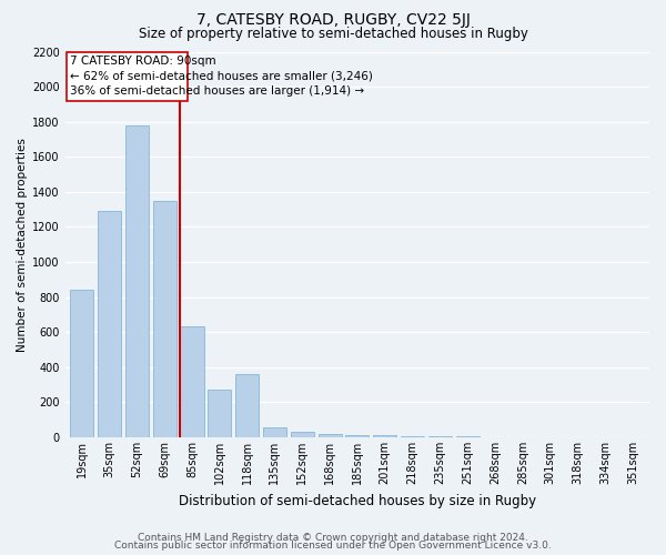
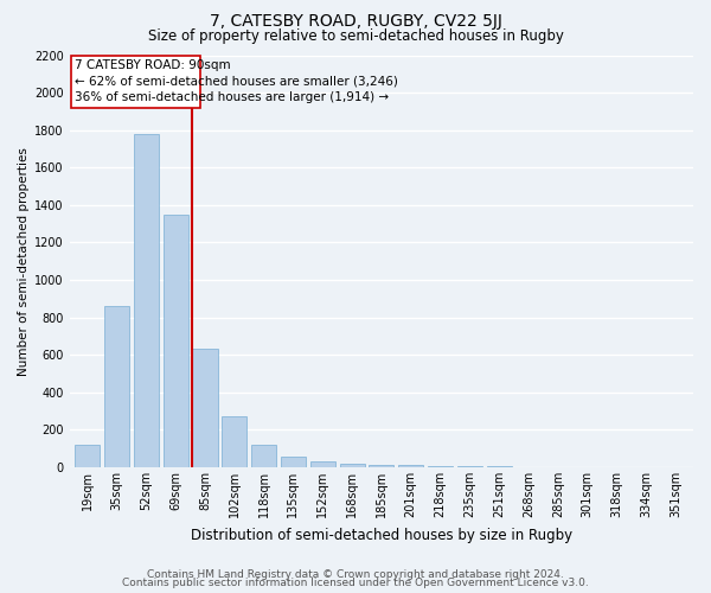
19sqm: 840 -> 120
35sqm: 1290 -> 860
118sqm: 360 -> 120
